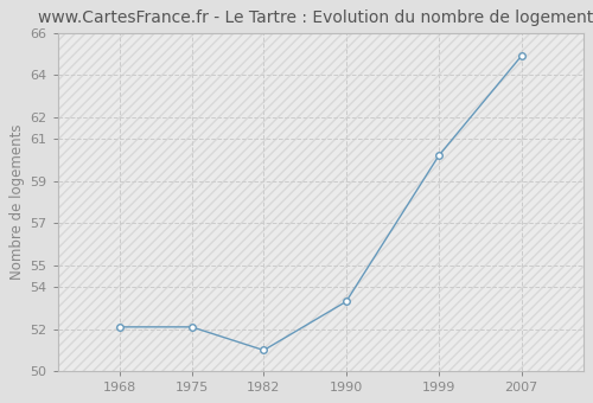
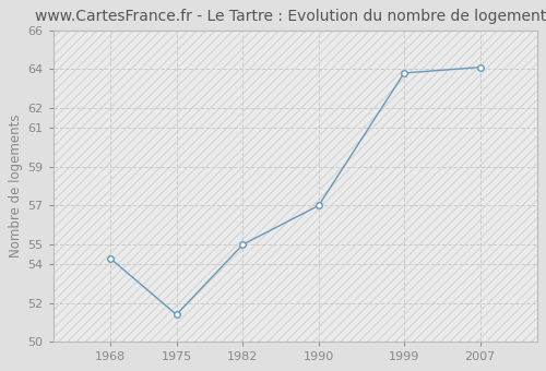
1968: 52.1 -> 54.3
1975: 52.1 -> 51.4
1982: 51.0 -> 55.0
1990: 53.3 -> 57.0
1999: 60.2 -> 63.8
2007: 64.9 -> 64.1
